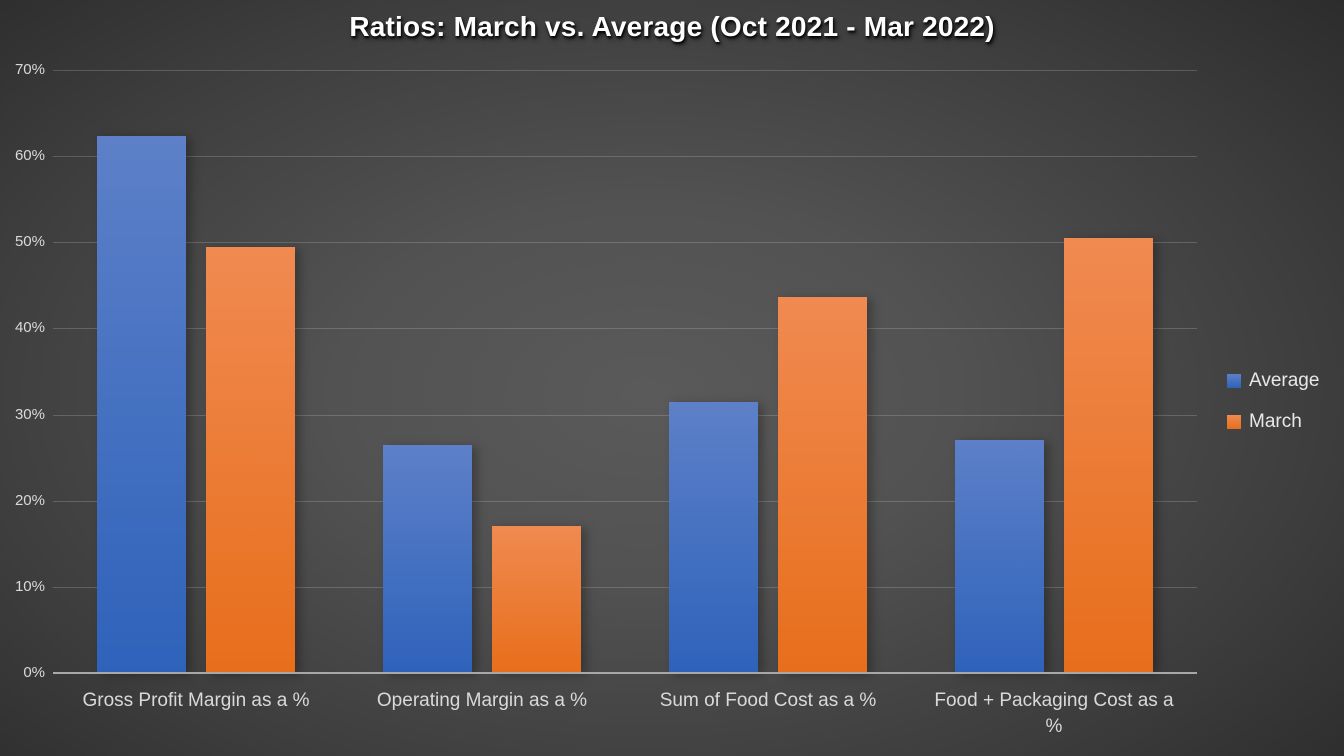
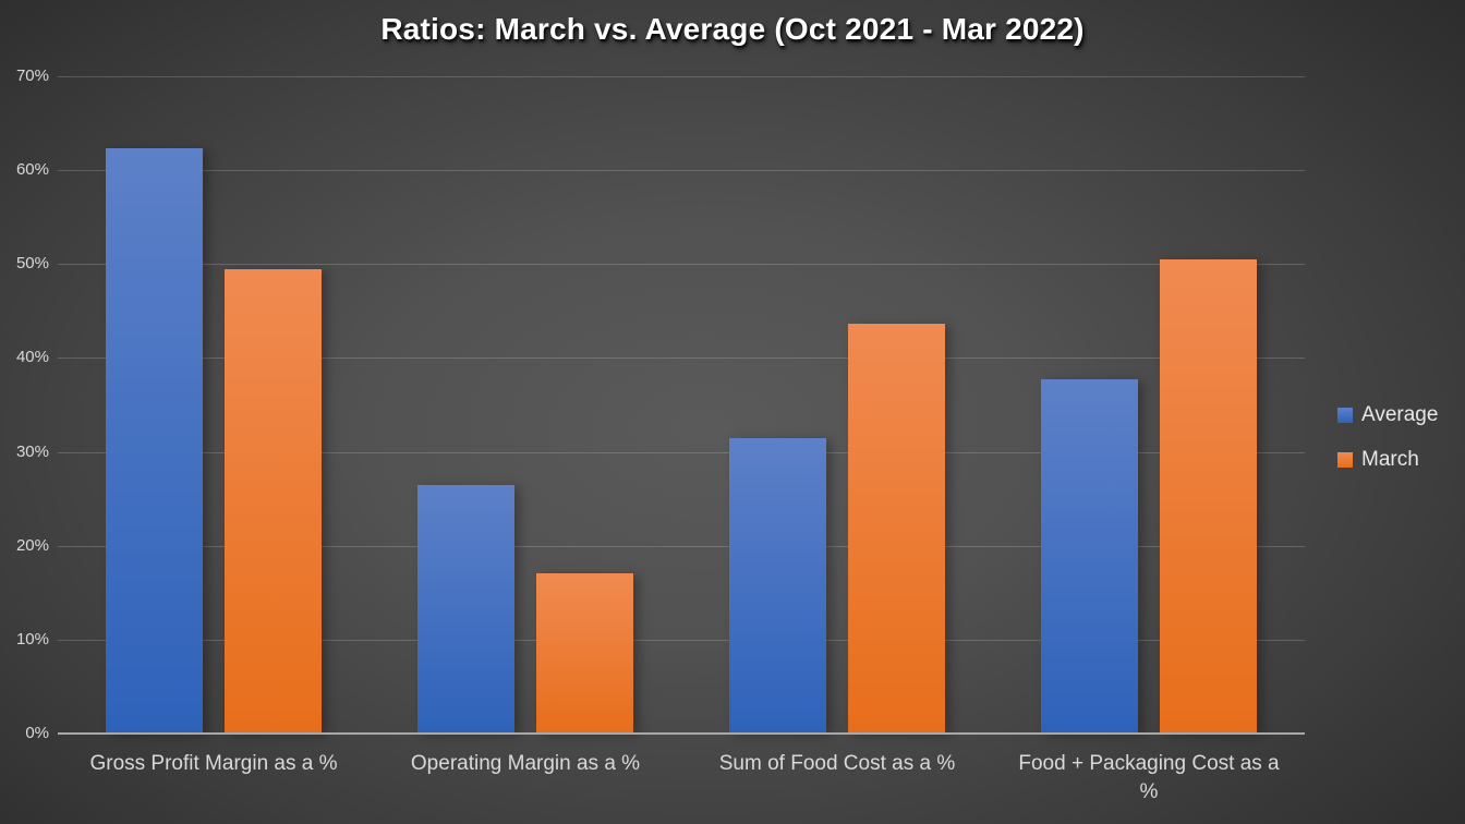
Average/Food + Packaging Cost as a %: 27% -> 38%
